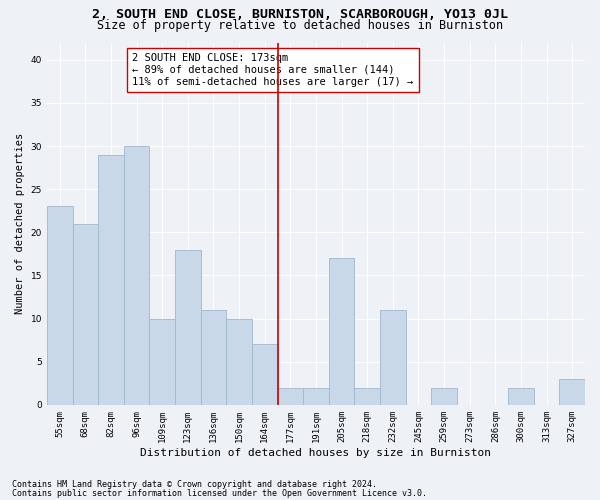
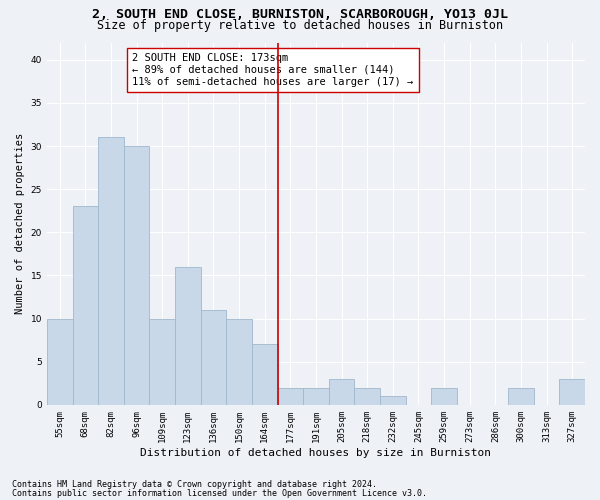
55sqm: 23 -> 10
68sqm: 21 -> 23
82sqm: 29 -> 31
123sqm: 18 -> 16
205sqm: 17 -> 3
232sqm: 11 -> 1
